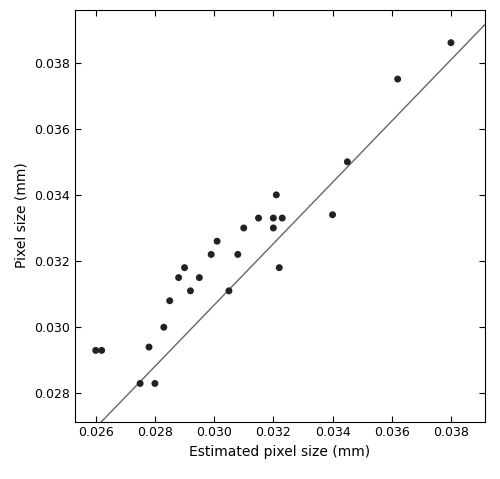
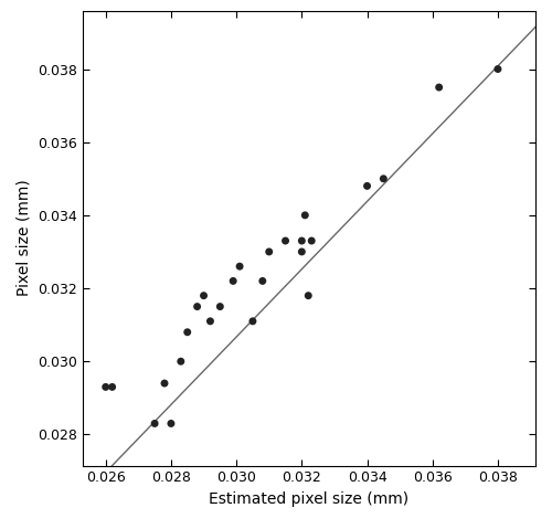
0.034: 0.0334 -> 0.0348
0.038: 0.0386 -> 0.0380
